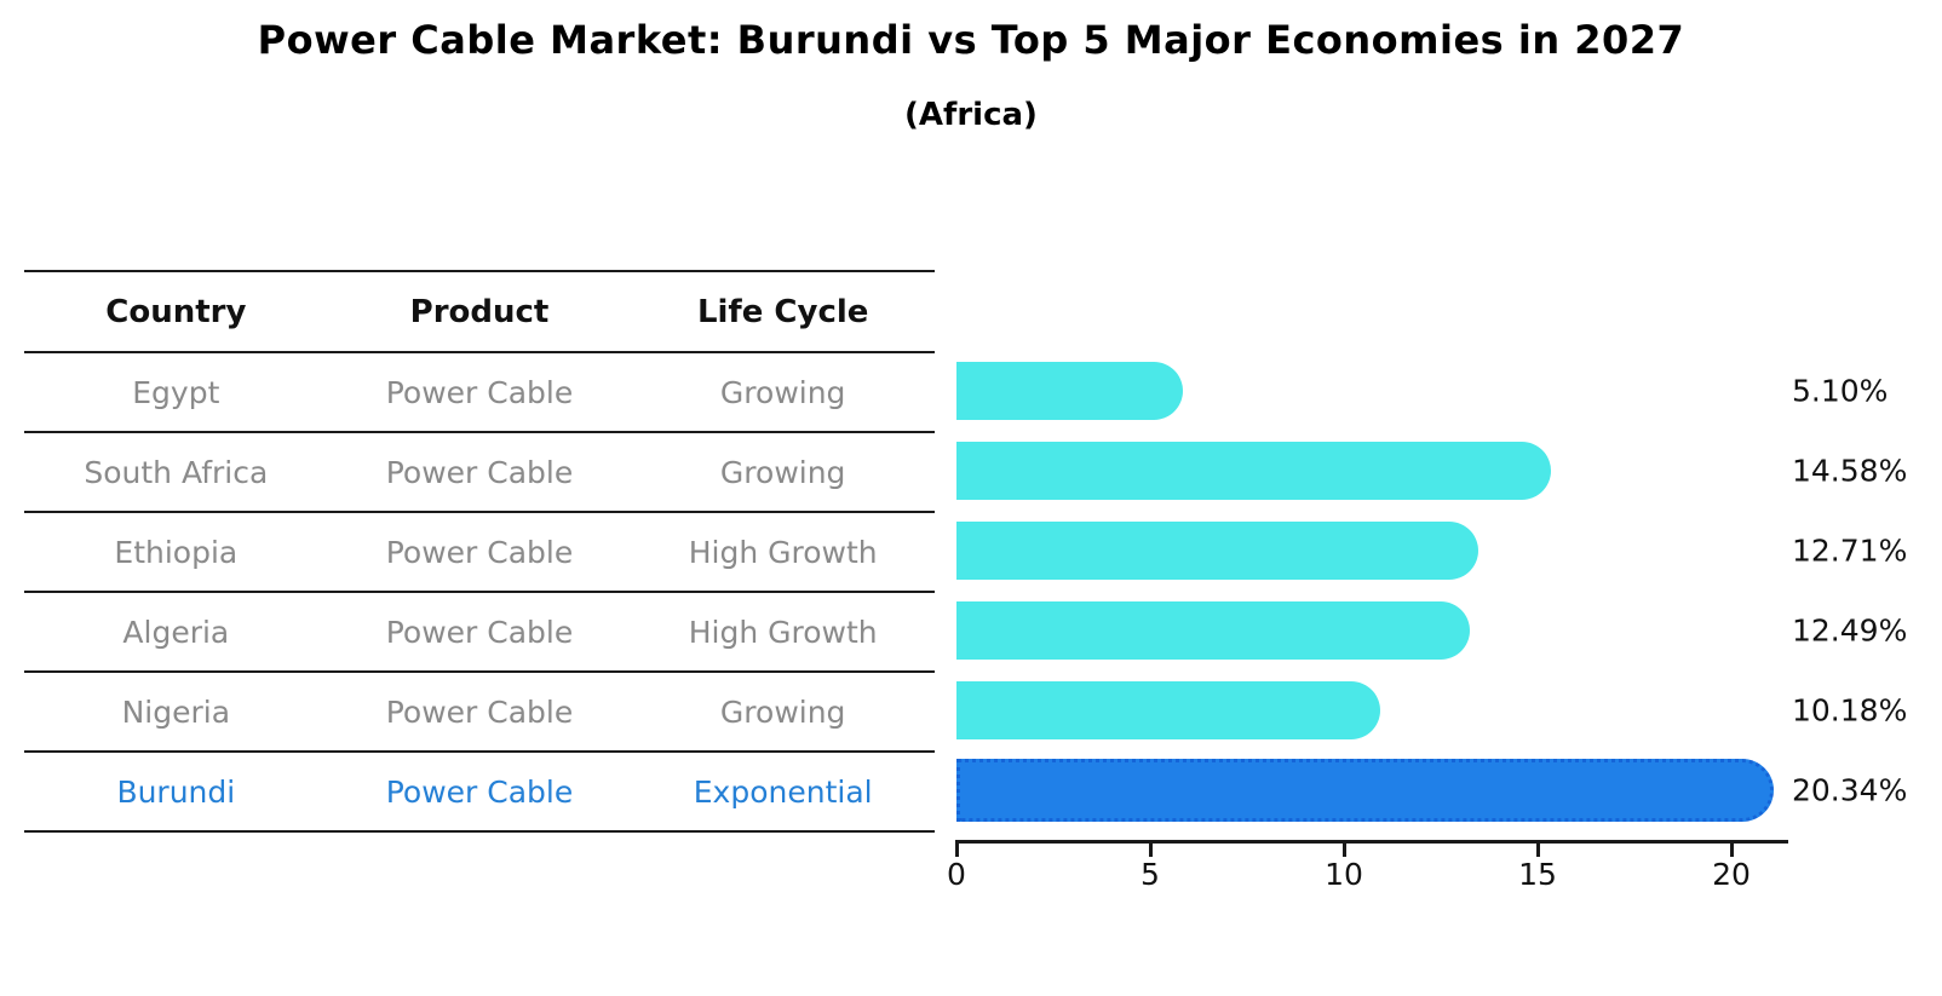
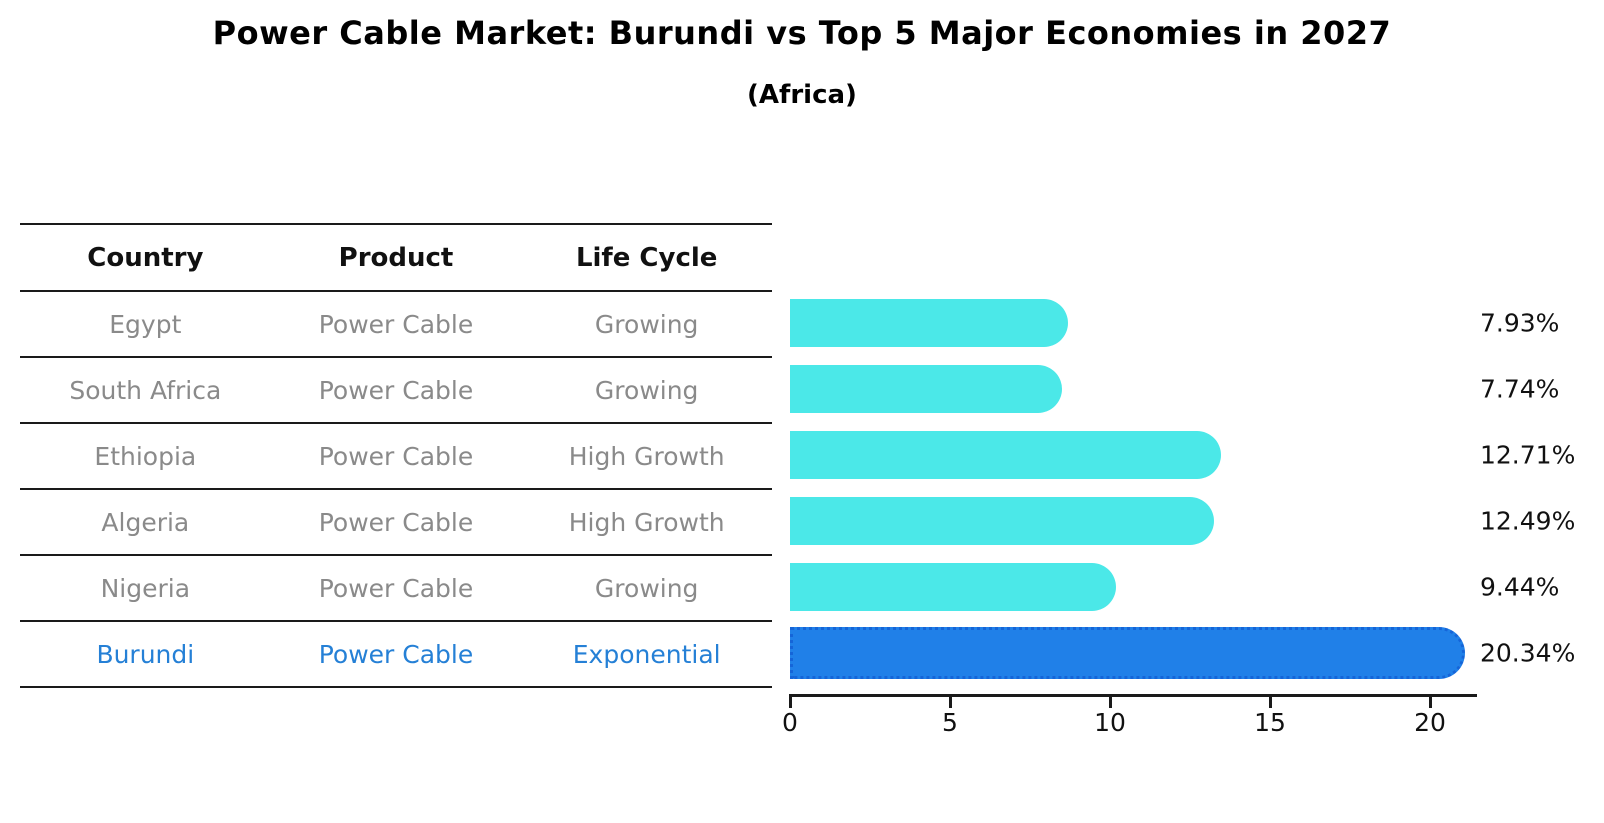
Egypt: 5.10% -> 7.93%
South Africa: 14.58% -> 7.74%
Nigeria: 10.18% -> 9.44%
